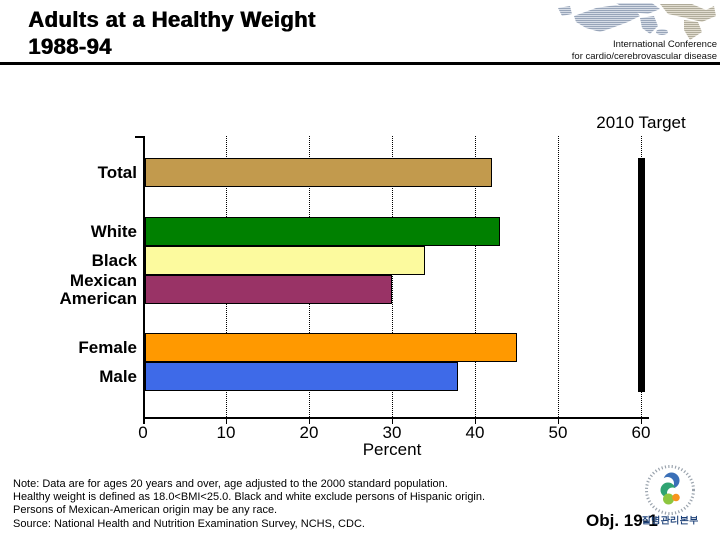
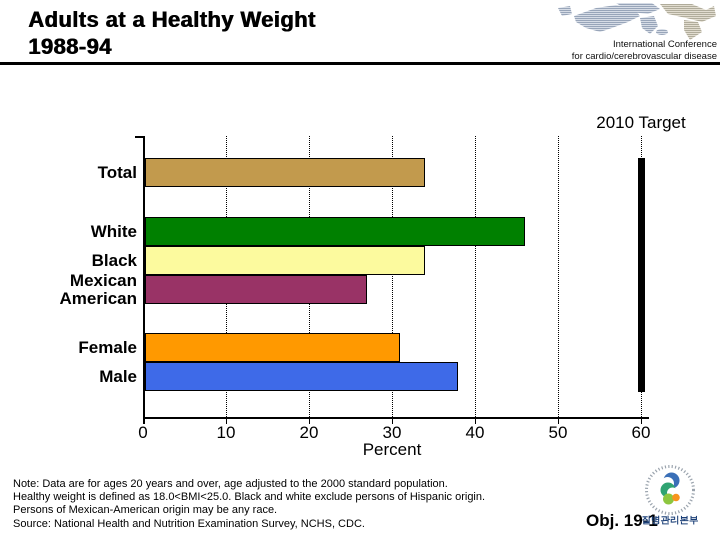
Total: 42 -> 34
White: 43 -> 46
Mexican American: 30 -> 27
Female: 45 -> 31
